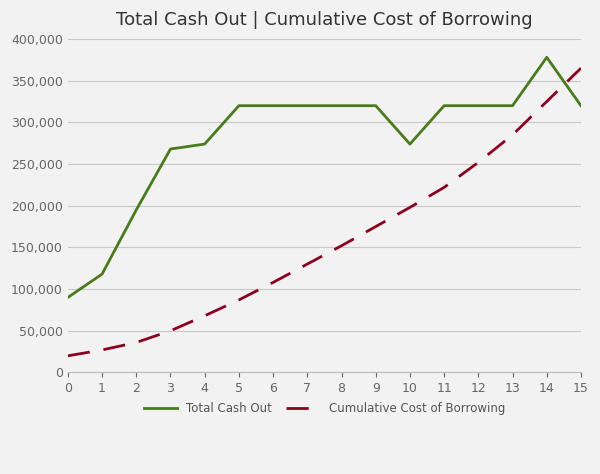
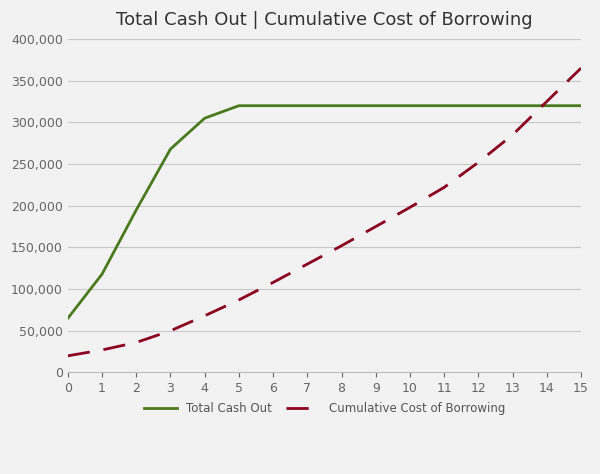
Total Cash Out/0: 90,000 -> 65,000
Total Cash Out/4: 274,000 -> 305,000
Total Cash Out/10: 274,000 -> 320,000
Total Cash Out/14: 378,000 -> 320,000
